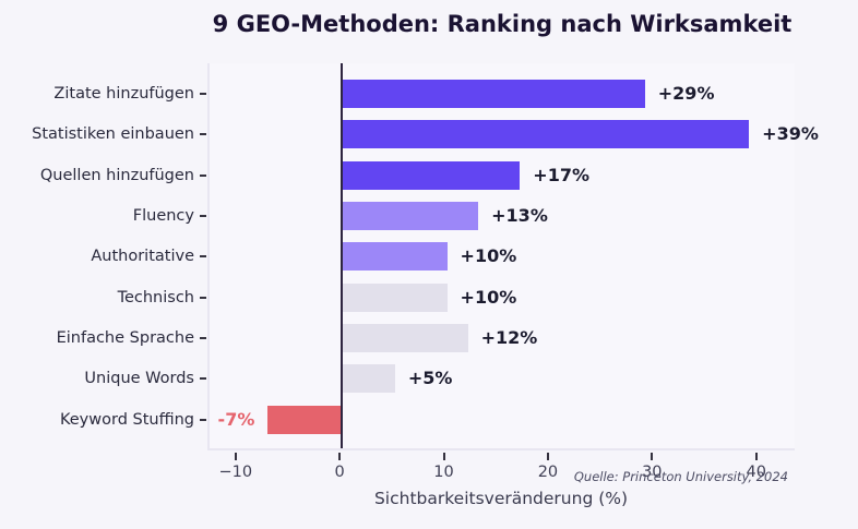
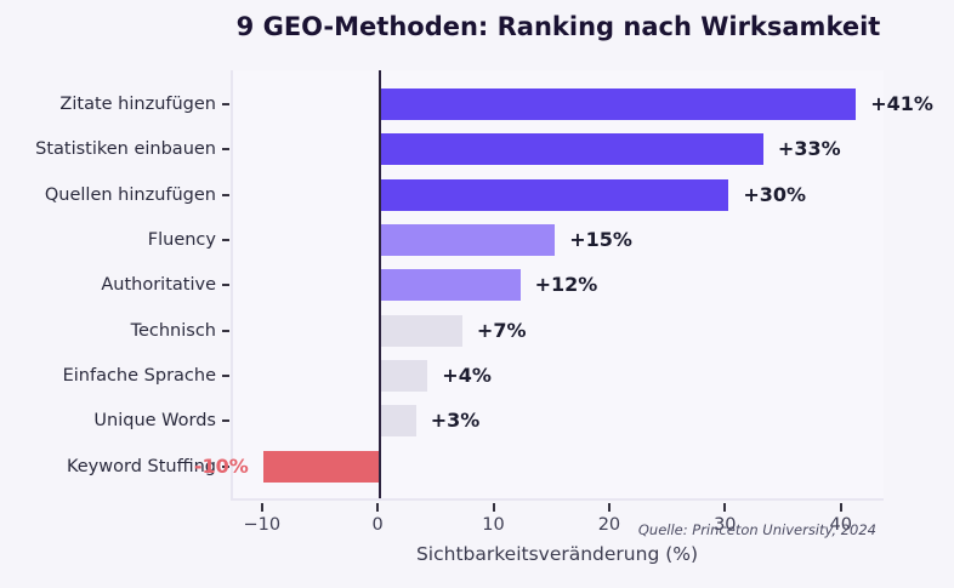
Zitate hinzufügen: +29% -> +41%
Statistiken einbauen: +39% -> +33%
Quellen hinzufügen: +17% -> +30%
Fluency: +13% -> +15%
Authoritative: +10% -> +12%
Technisch: +10% -> +7%
Einfache Sprache: +12% -> +4%
Unique Words: +5% -> +3%
Keyword Stuffing: -7% -> -10%
